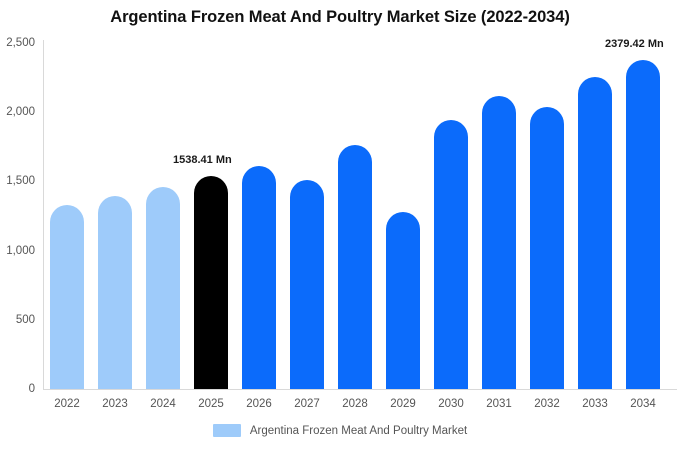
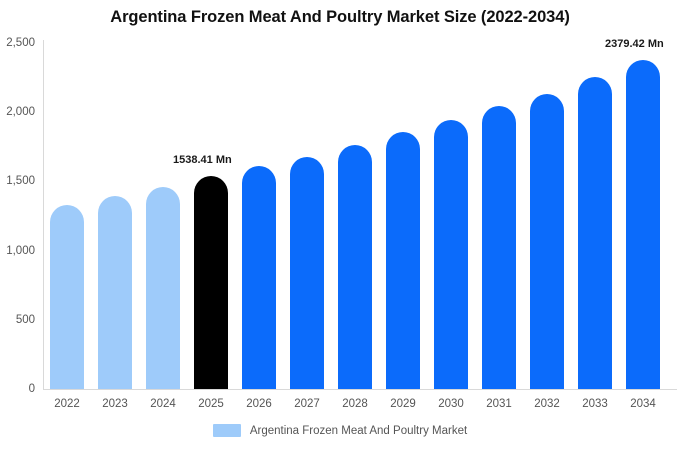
2027: 1510 -> 1680
2029: 1280 -> 1860
2031: 2120 -> 2040
2032: 2040 -> 2130
